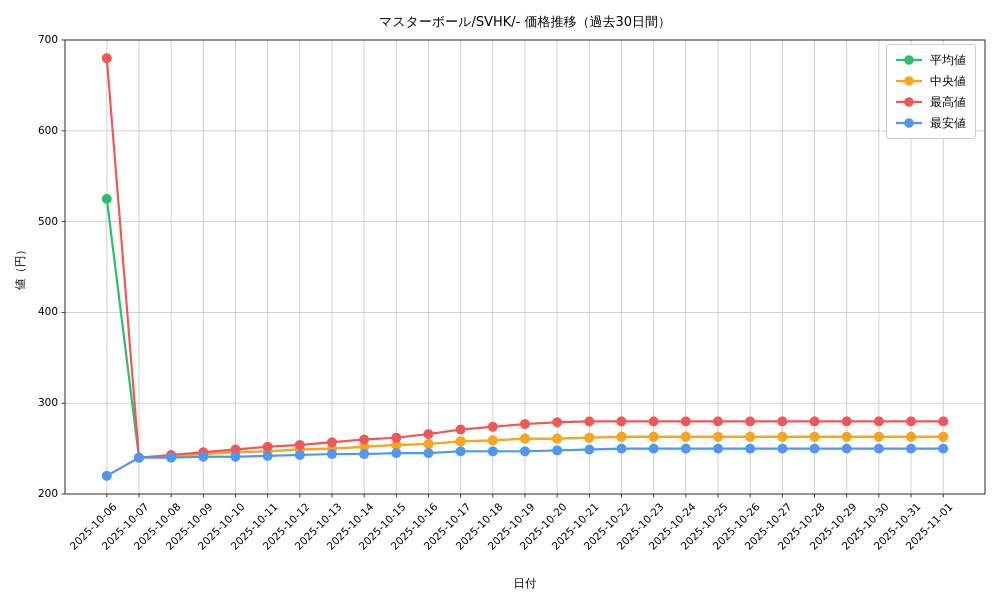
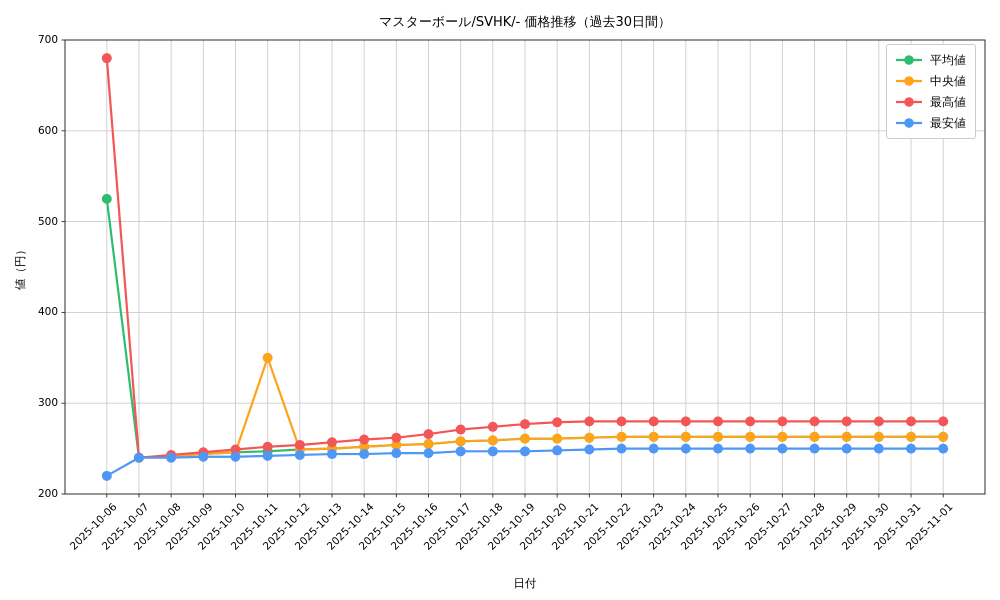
中央値/2025-10-11: 250 -> 350
